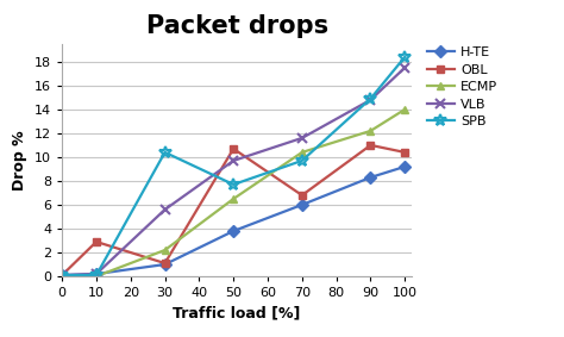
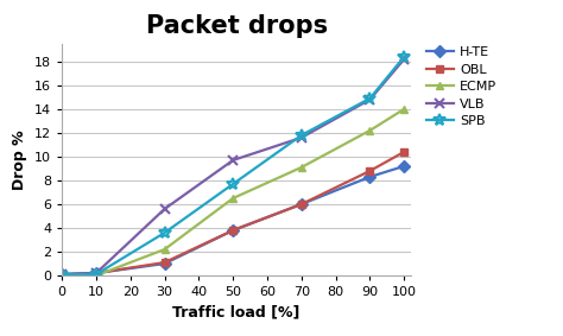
OBL/10: 2.9 -> 0.2
SPB/30: 10.4 -> 3.6
OBL/50: 10.7 -> 3.8
OBL/70: 6.8 -> 6.0
ECMP/70: 10.4 -> 9.1
SPB/70: 9.7 -> 11.8
OBL/90: 11.0 -> 8.8
VLB/100: 17.5 -> 18.2
